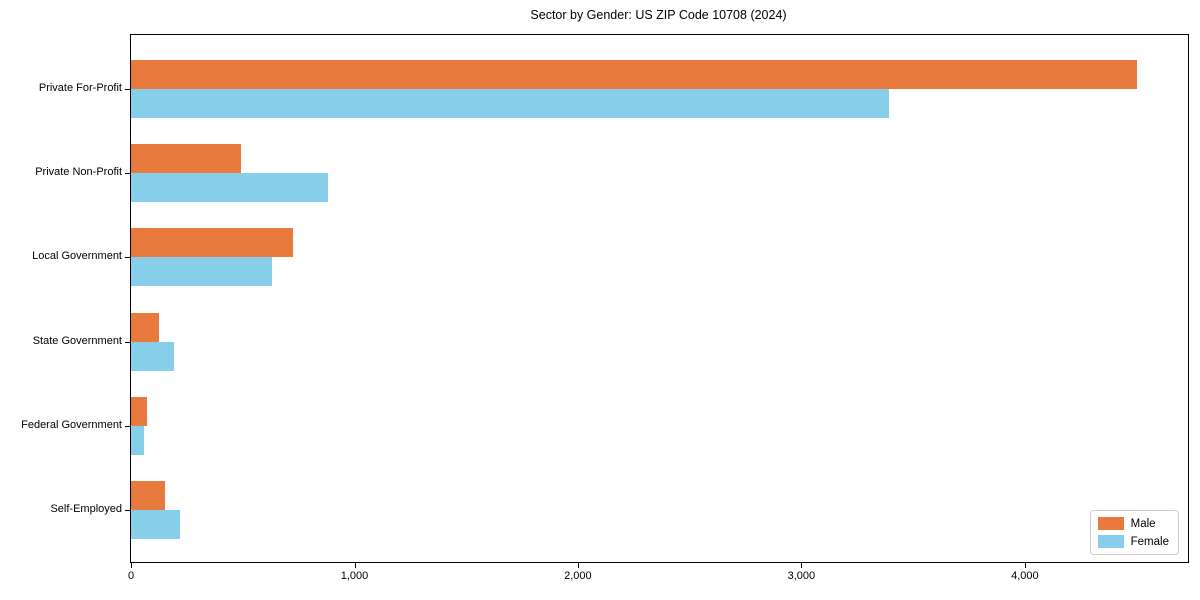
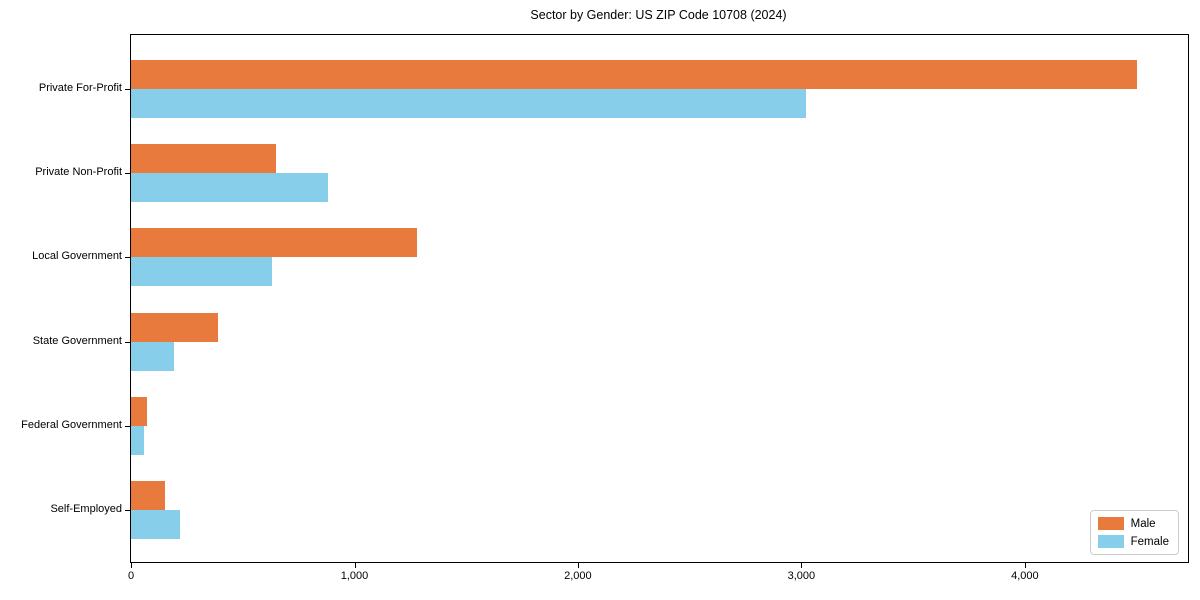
Female/Private For-Profit: 3390 -> 3020
Male/Private Non-Profit: 490 -> 650
Male/Local Government: 720 -> 1280
Male/State Government: 120 -> 390
